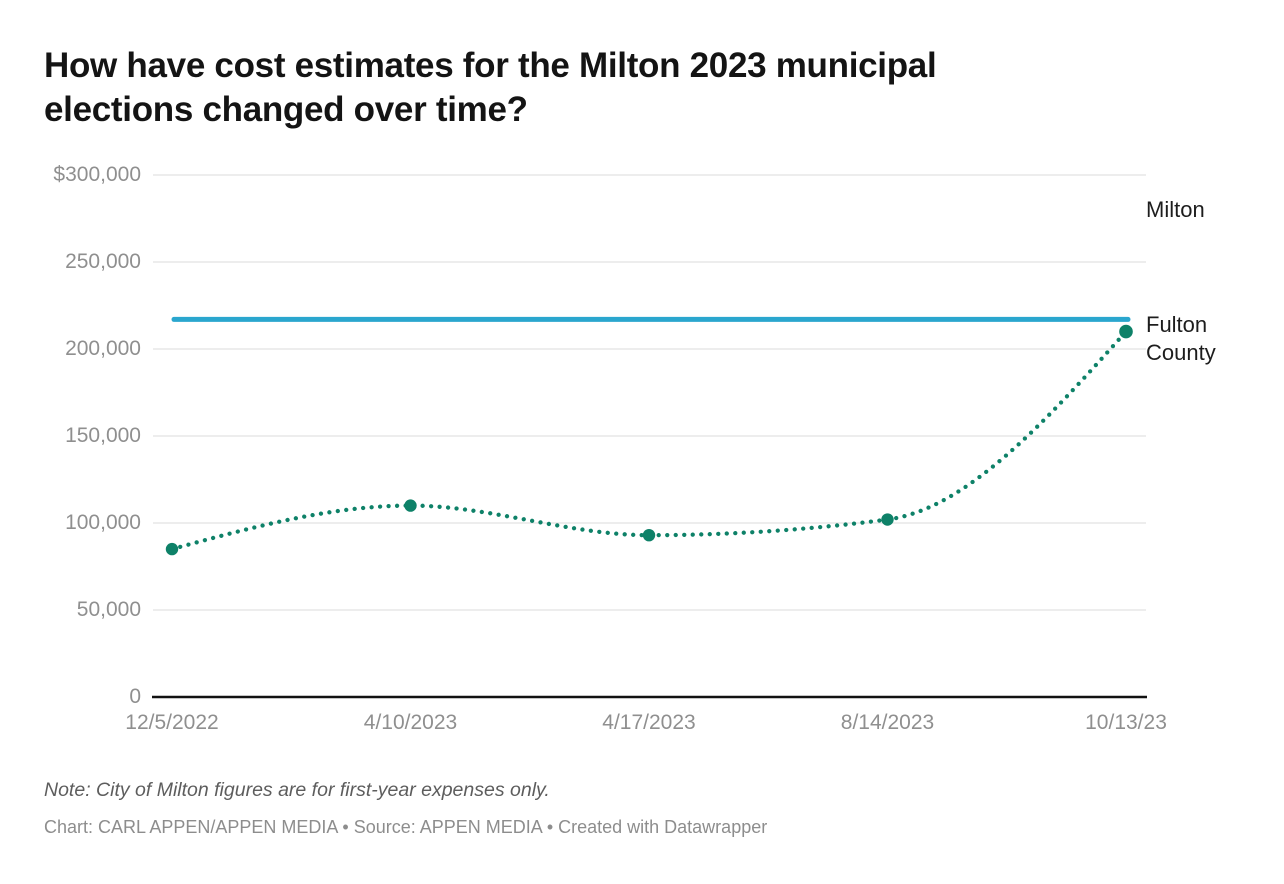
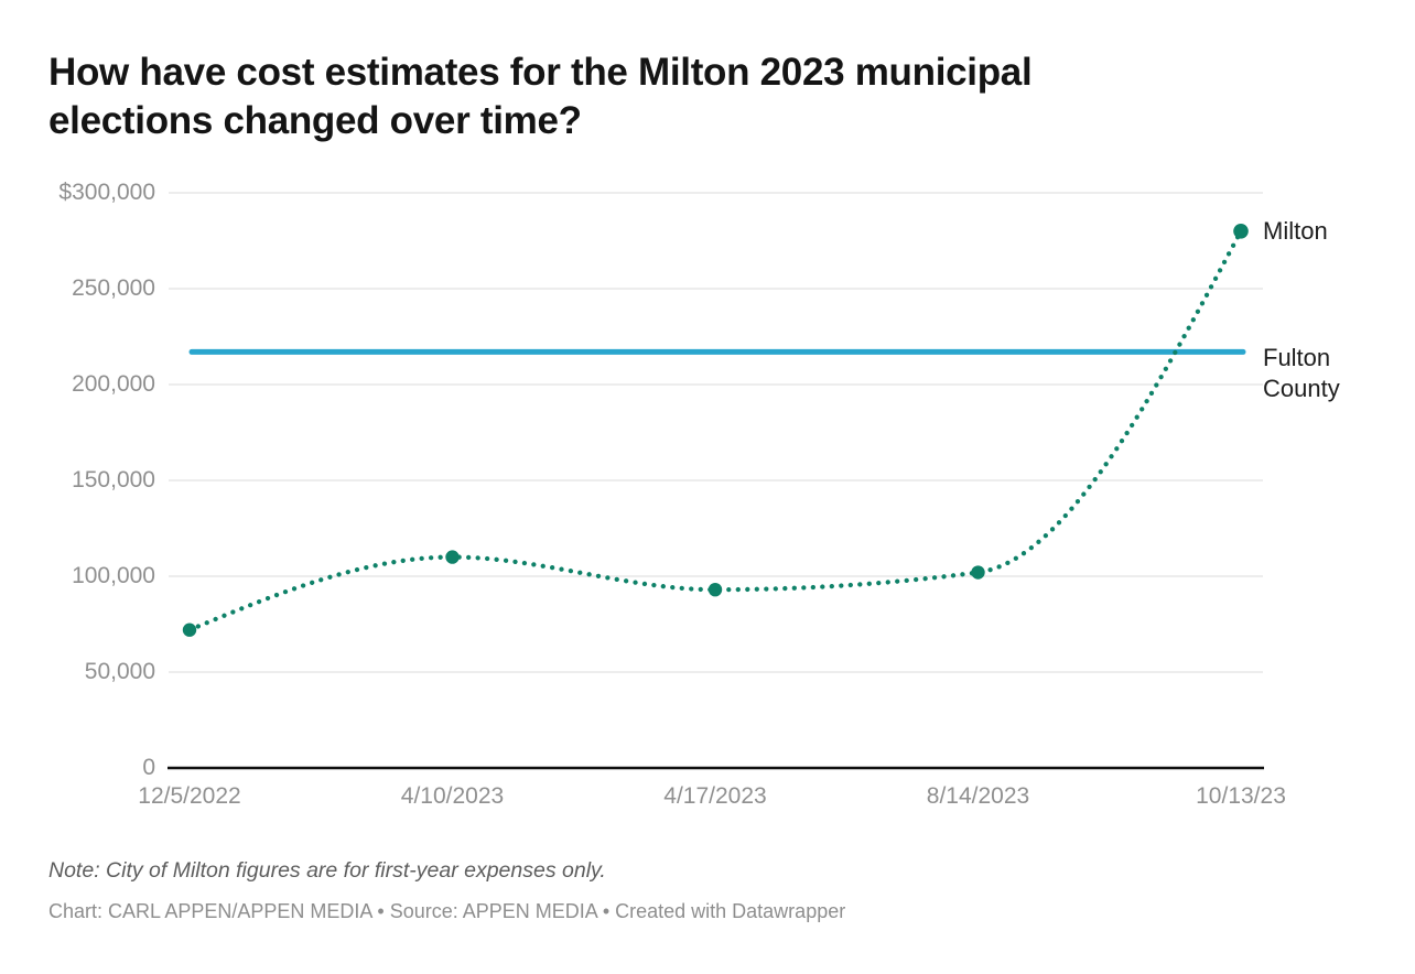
Milton/12/5/2022: $85000 -> $72000
Milton/10/13/23: $210000 -> $280000
Fulton County/10/13/23: $97000 -> $217000
